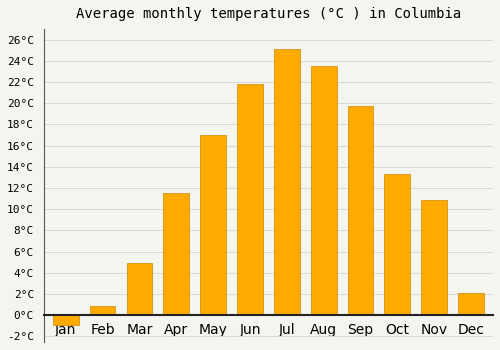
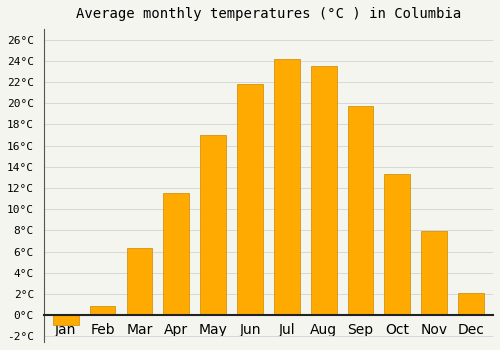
Mar: 4.9°C -> 6.3°C
Jul: 25.1°C -> 24.2°C
Nov: 10.9°C -> 7.9°C
